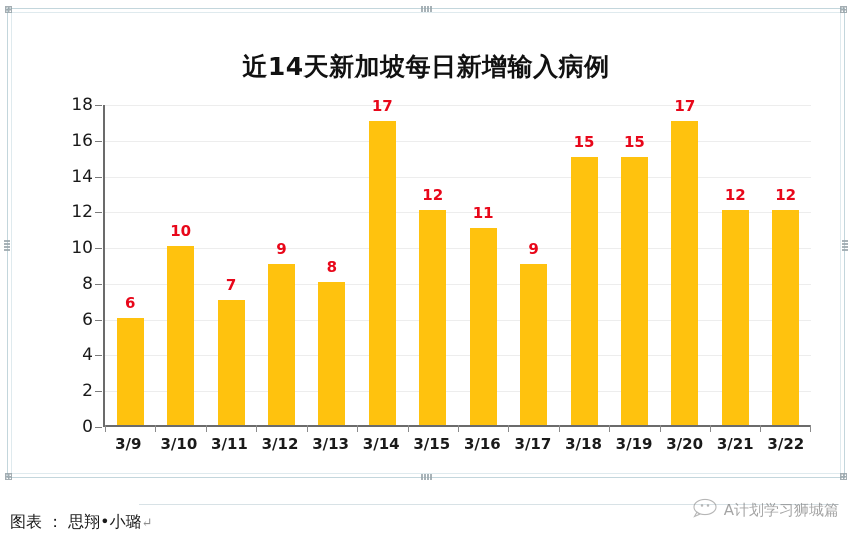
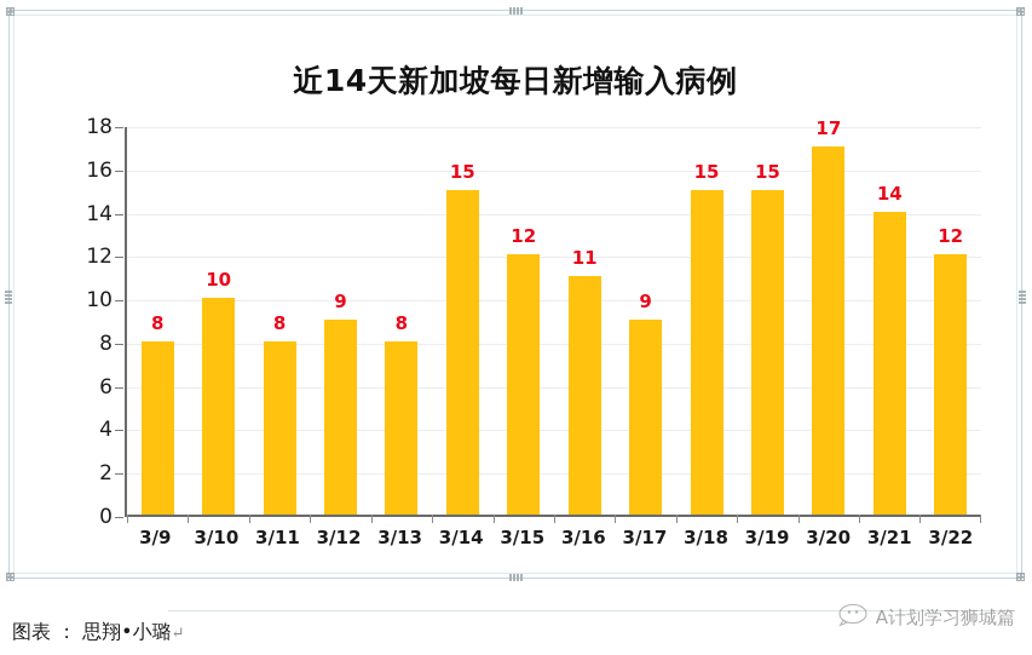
3/9: 6 -> 8
3/11: 7 -> 8
3/14: 17 -> 15
3/21: 12 -> 14
